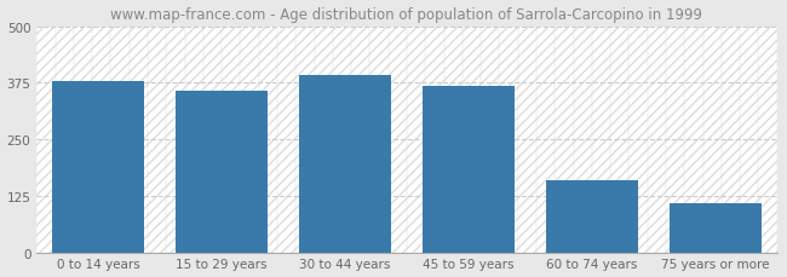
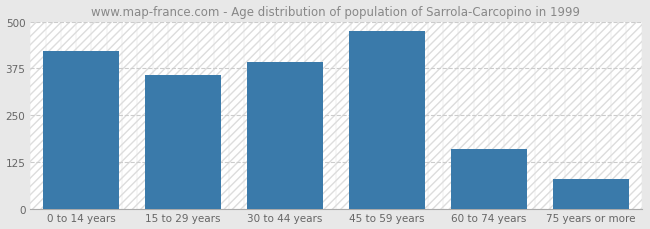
0 to 14 years: 378 -> 420
45 to 59 years: 368 -> 475
75 years or more: 108 -> 80
